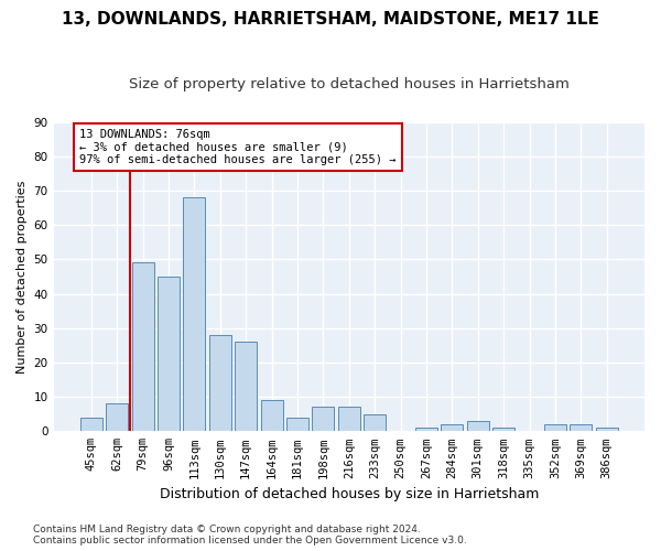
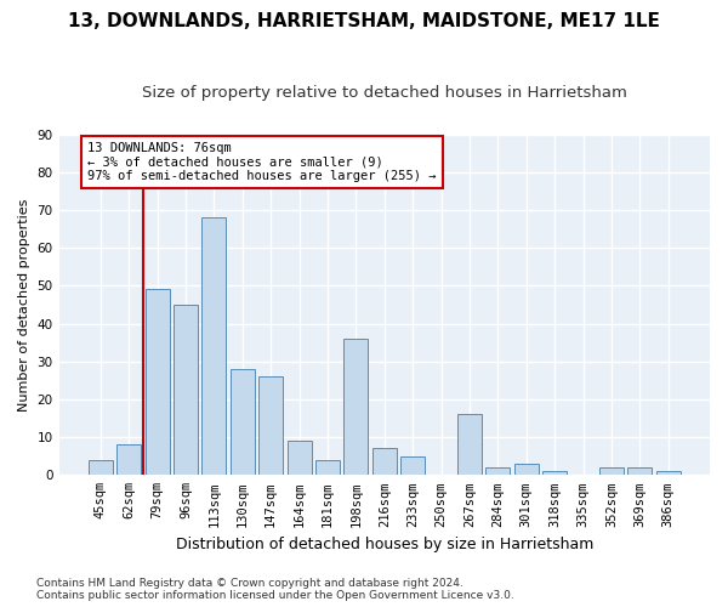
198sqm: 7 -> 36
267sqm: 1 -> 16
